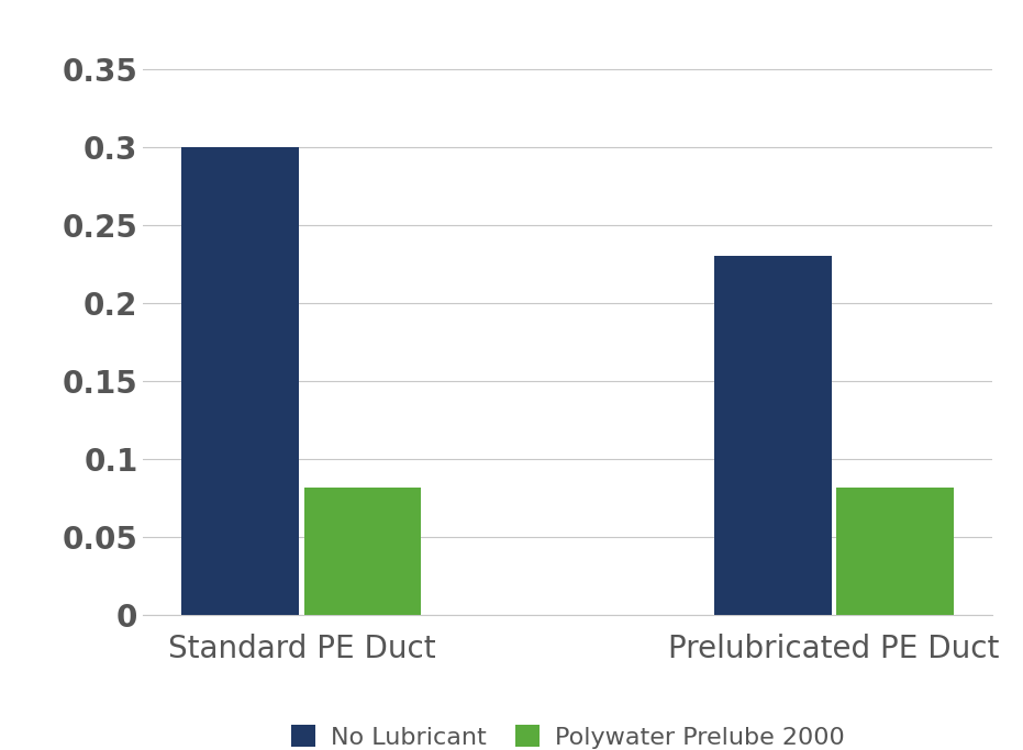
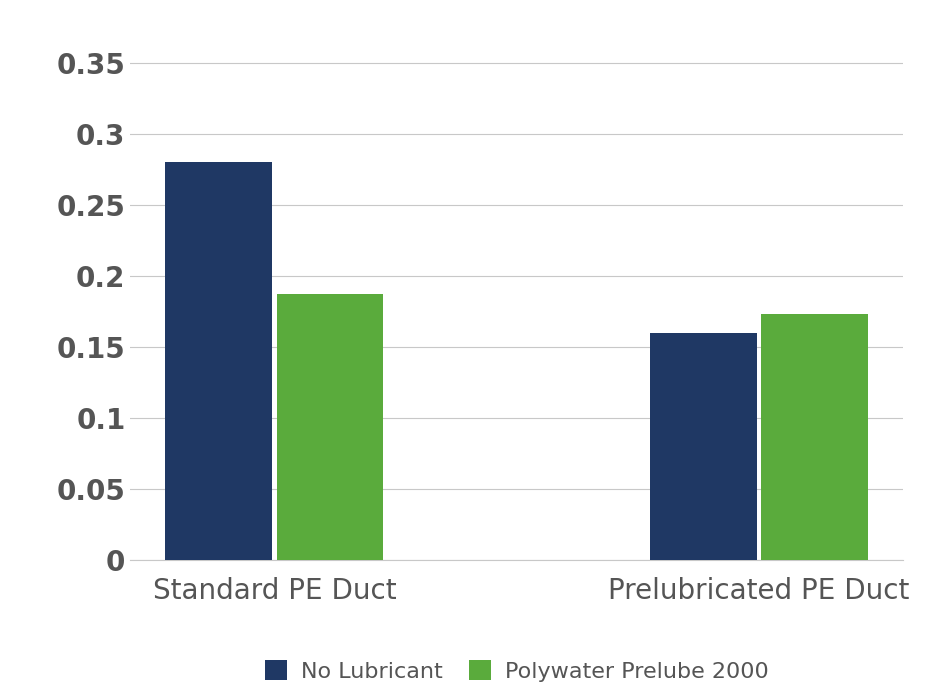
No Lubricant/Standard PE Duct: 0.30 -> 0.28
Polywater Prelube 2000/Standard PE Duct: 0.082 -> 0.187
No Lubricant/Prelubricated PE Duct: 0.23 -> 0.16
Polywater Prelube 2000/Prelubricated PE Duct: 0.082 -> 0.173
